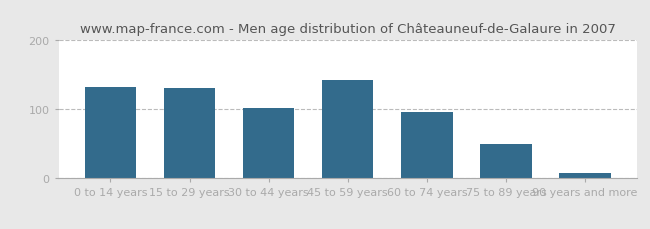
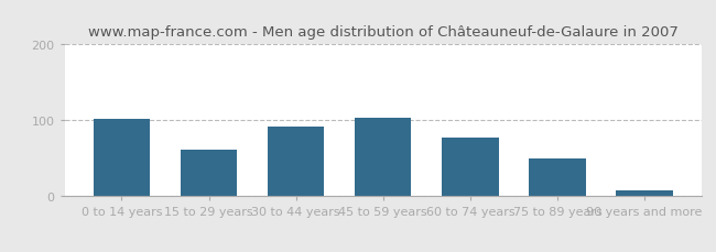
0 to 14 years: 133 -> 102
15 to 29 years: 131 -> 62
30 to 44 years: 102 -> 92
45 to 59 years: 142 -> 104
60 to 74 years: 96 -> 78
